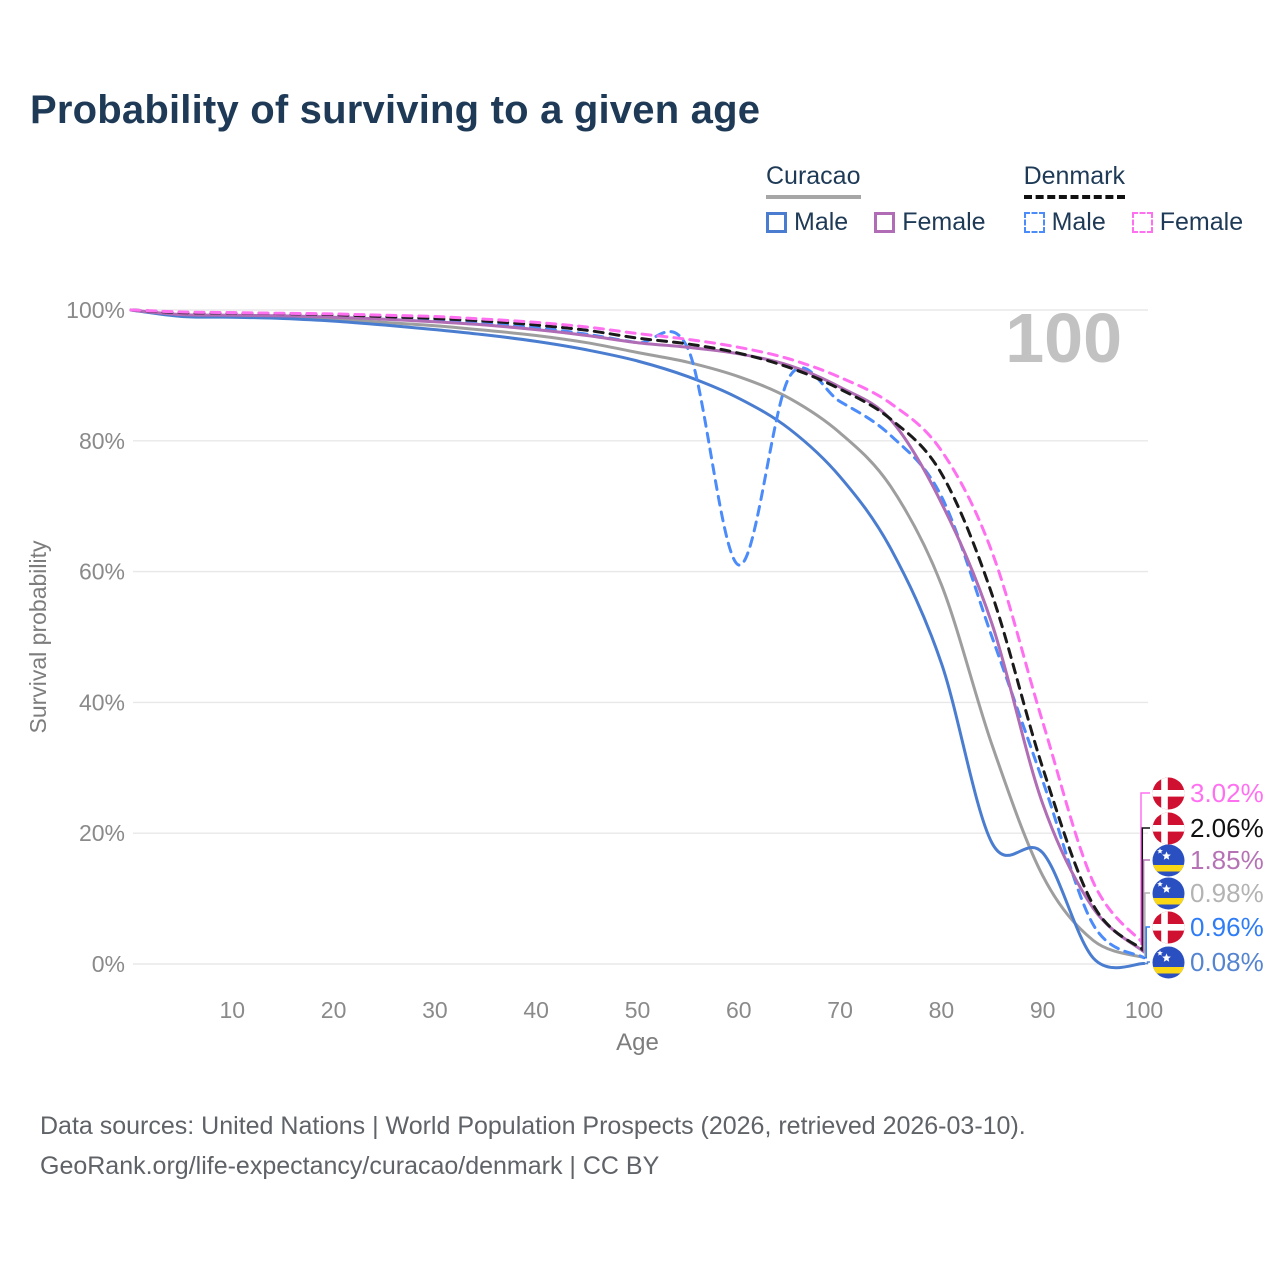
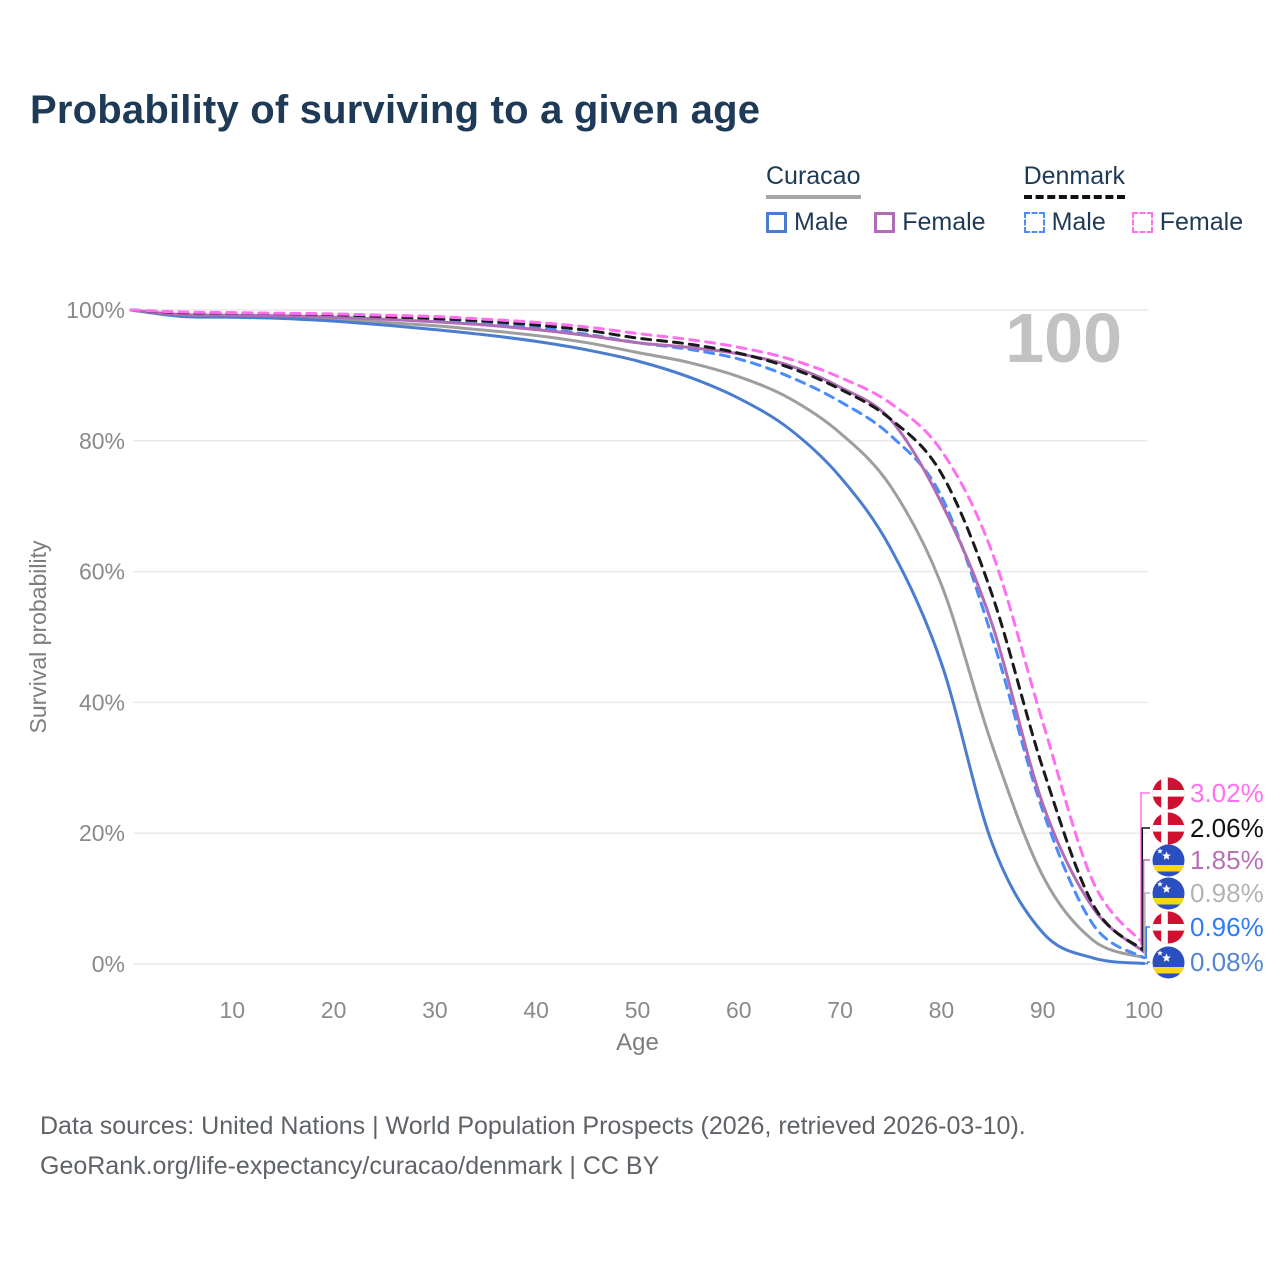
Denmark Male/60: 61% -> 92%
Curacao Male/90: 17% -> 5%
Denmark Male/90: 28% -> 24%
